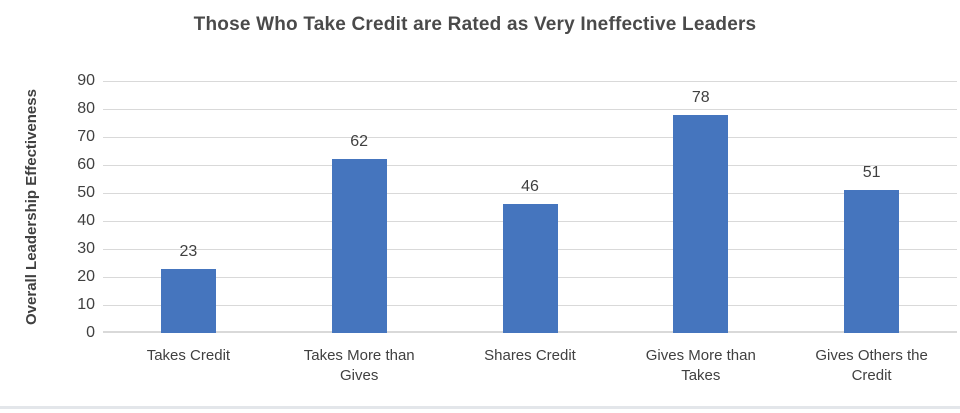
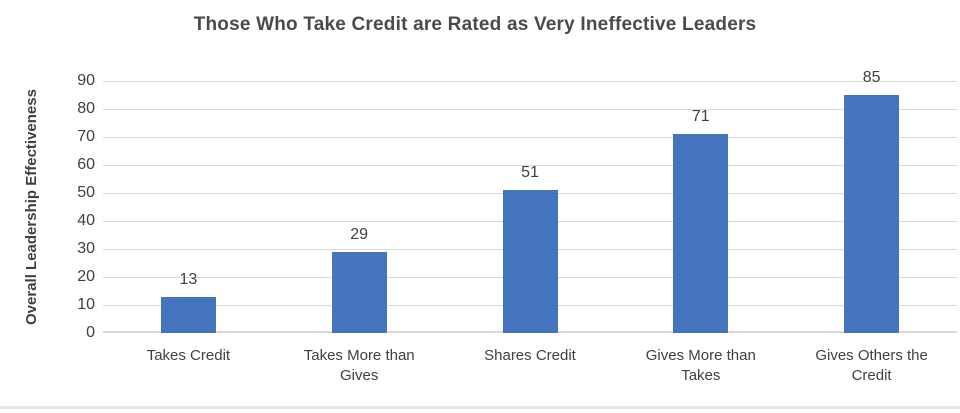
Takes Credit: 23 -> 13
Takes More than Gives: 62 -> 29
Shares Credit: 46 -> 51
Gives More than Takes: 78 -> 71
Gives Others the Credit: 51 -> 85
